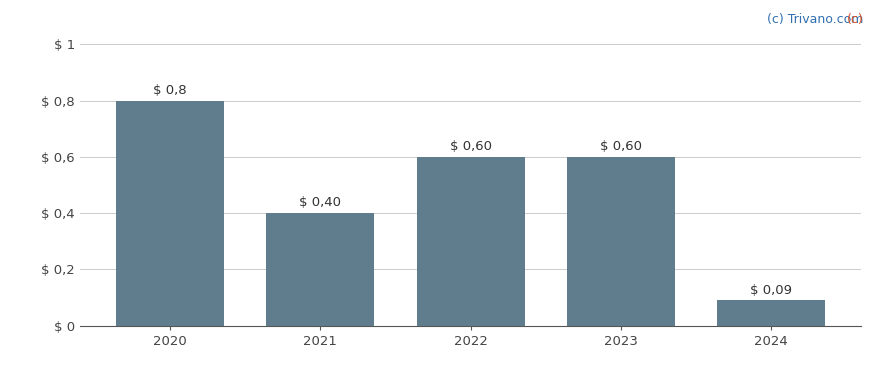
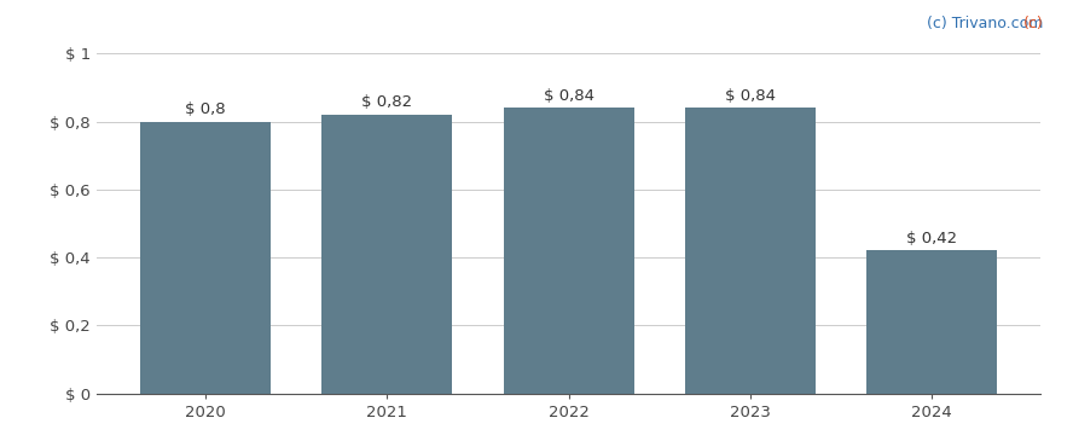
2021: 0,40 -> 0,82
2022: 0,60 -> 0,84
2023: 0,60 -> 0,84
2024: 0,09 -> 0,42
